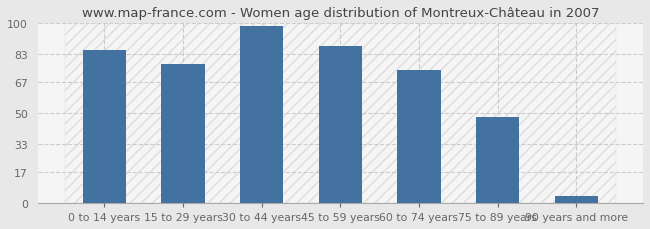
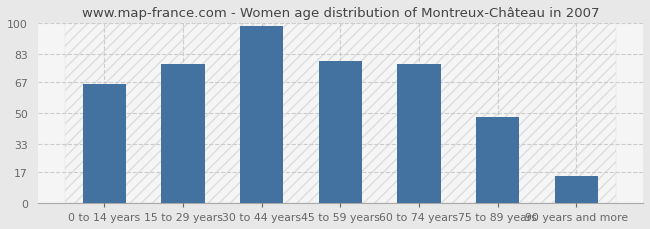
0 to 14 years: 85 -> 66
45 to 59 years: 87 -> 79
60 to 74 years: 74 -> 77
90 years and more: 4 -> 15
